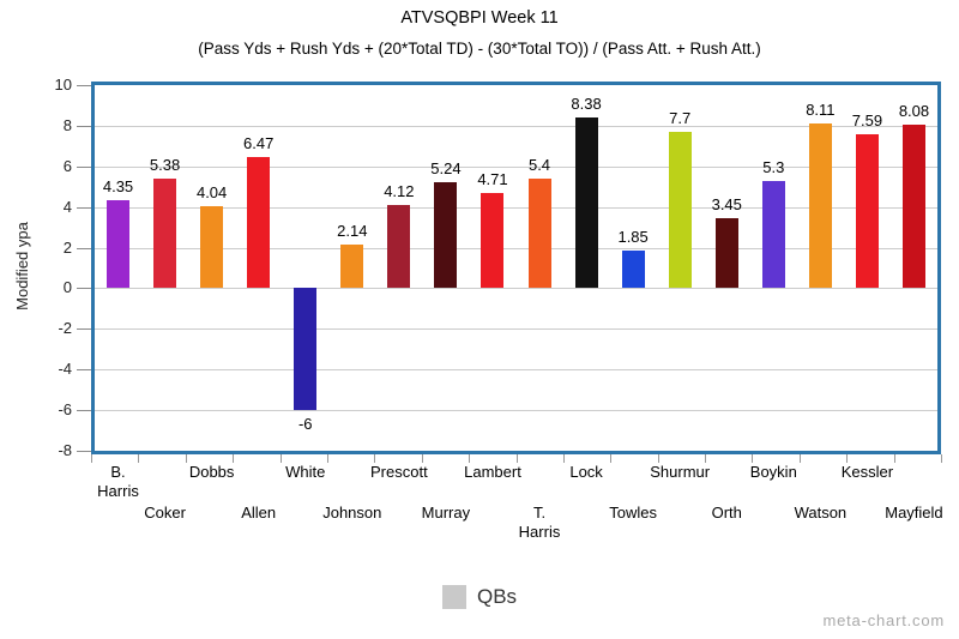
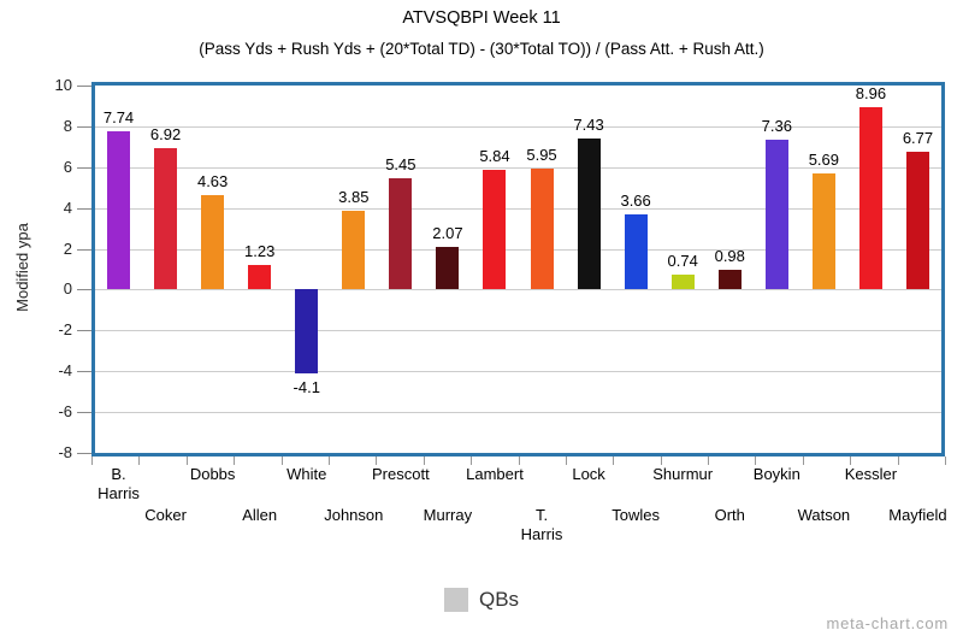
B. Harris: 4.35 -> 7.74
Coker: 5.38 -> 6.92
Dobbs: 4.04 -> 4.63
Allen: 6.47 -> 1.23
White: -6 -> -4.1
Johnson: 2.14 -> 3.85
Prescott: 4.12 -> 5.45
Murray: 5.24 -> 2.07
Lambert: 4.71 -> 5.84
T. Harris: 5.4 -> 5.95
Lock: 8.38 -> 7.43
Towles: 1.85 -> 3.66
Shurmur: 7.7 -> 0.74
Orth: 3.45 -> 0.98
Boykin: 5.3 -> 7.36
Watson: 8.11 -> 5.69
Kessler: 7.59 -> 8.96
Mayfield: 8.08 -> 6.77
